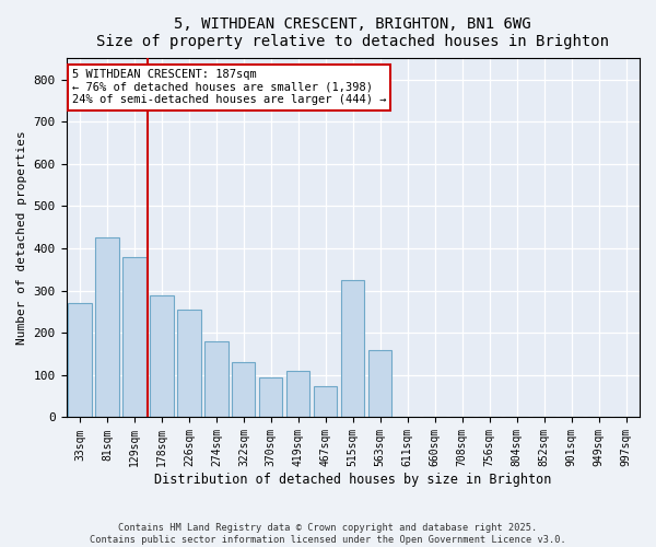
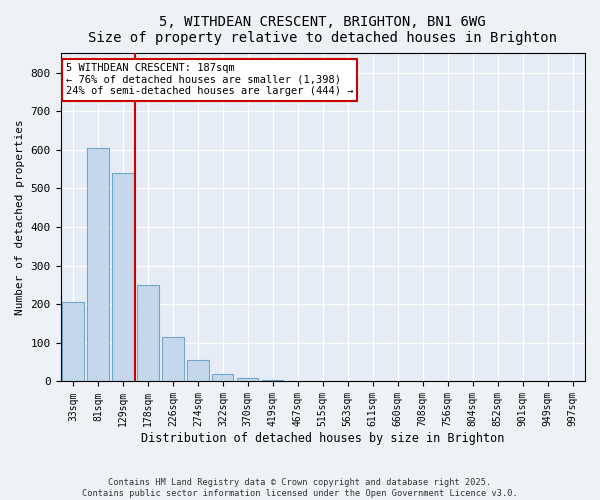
33sqm: 270 -> 205
81sqm: 425 -> 605
129sqm: 380 -> 540
178sqm: 290 -> 250
226sqm: 255 -> 115
274sqm: 180 -> 55
322sqm: 130 -> 20
370sqm: 95 -> 8
419sqm: 110 -> 4
467sqm: 75 -> 2
515sqm: 325 -> 1
563sqm: 160 -> 1
